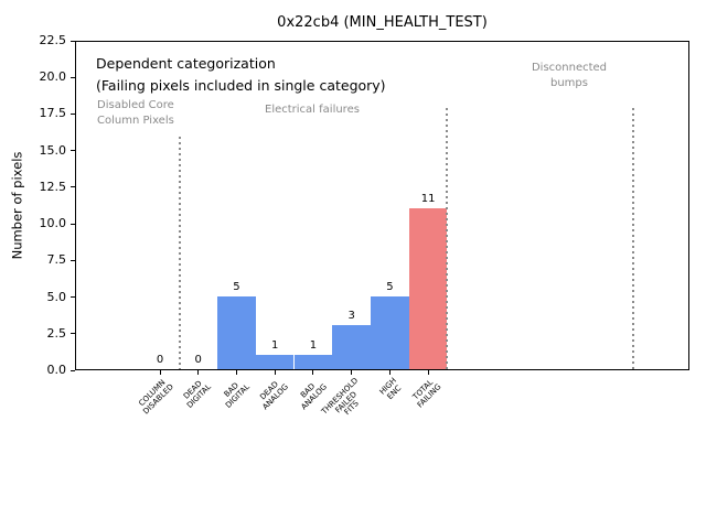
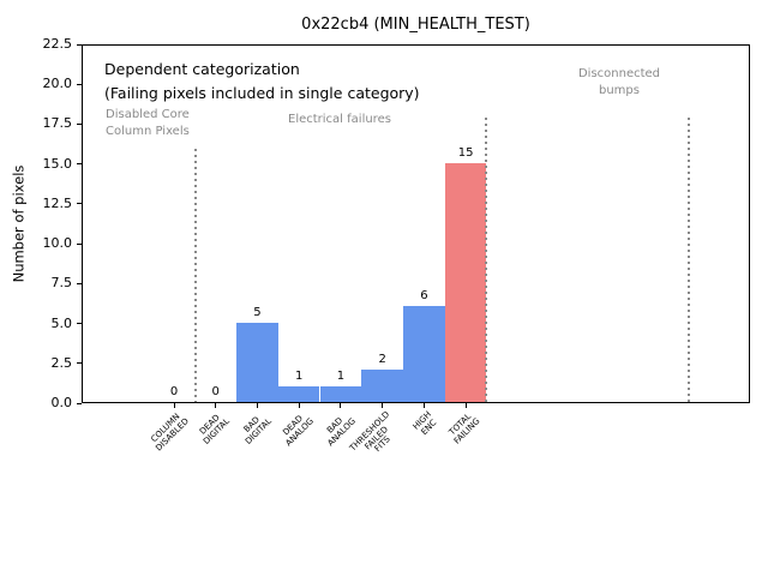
THRESHOLD FAILED FITS: 3 -> 2
HIGH ENC: 5 -> 6
TOTAL FAILING: 11 -> 15
